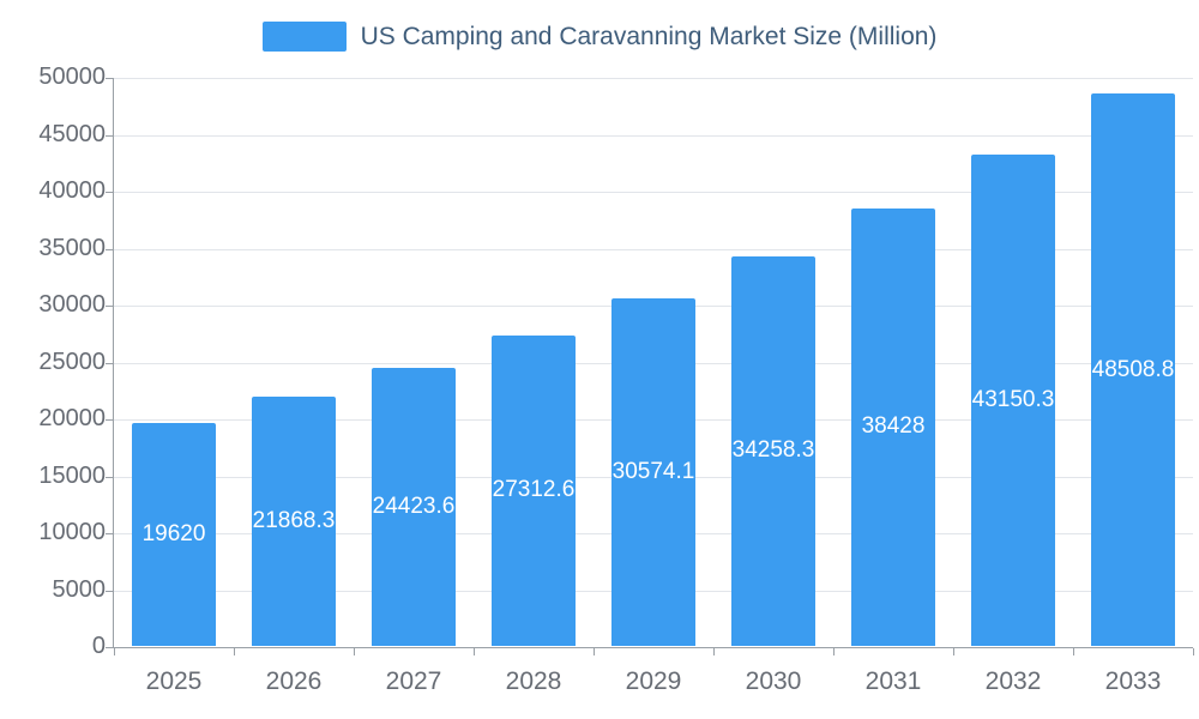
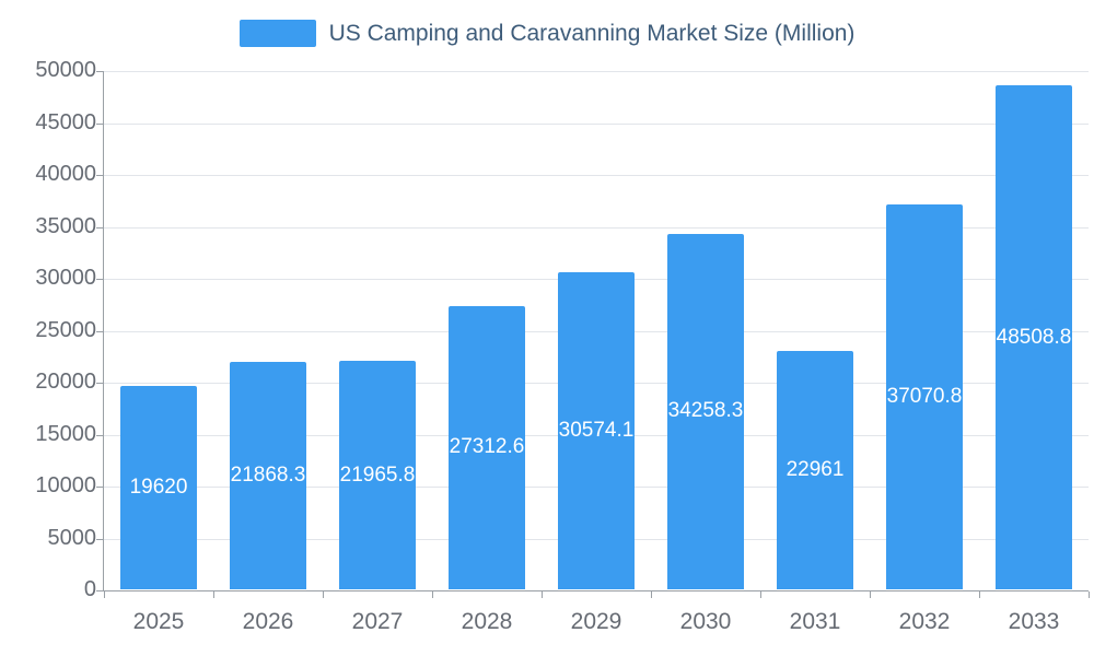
2027: 24423.6 -> 21965.8
2031: 38428 -> 22961
2032: 43150.3 -> 37070.8
